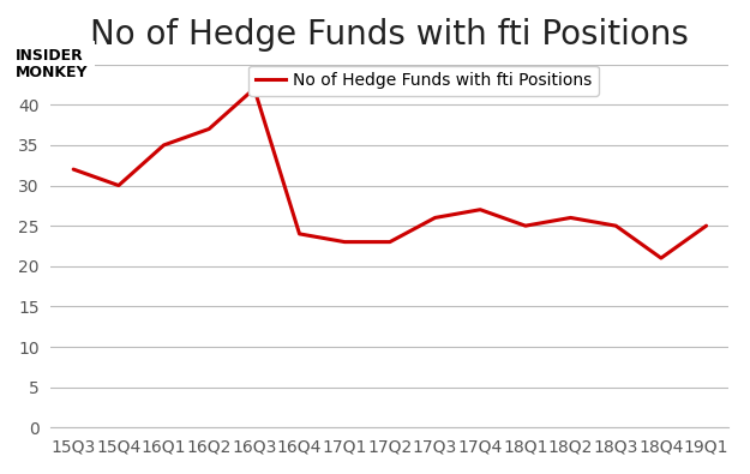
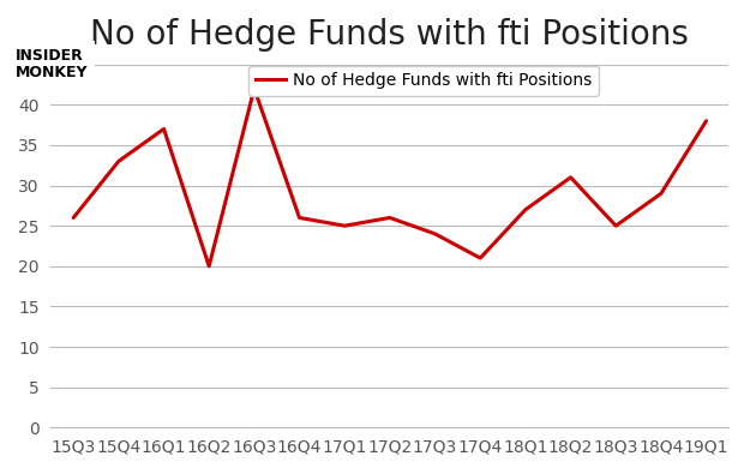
15Q3: 32 -> 26
15Q4: 30 -> 33
16Q1: 35 -> 37
16Q2: 37 -> 20
16Q4: 24 -> 26
17Q1: 23 -> 25
17Q2: 23 -> 26
17Q3: 26 -> 24
17Q4: 27 -> 21
18Q1: 25 -> 27
18Q2: 26 -> 31
18Q4: 21 -> 29
19Q1: 25 -> 38
